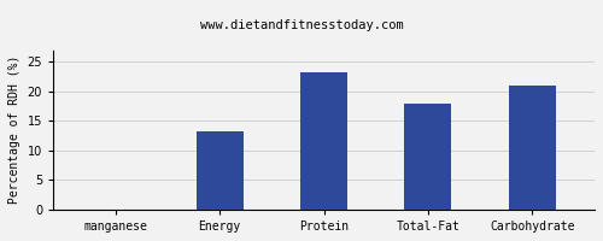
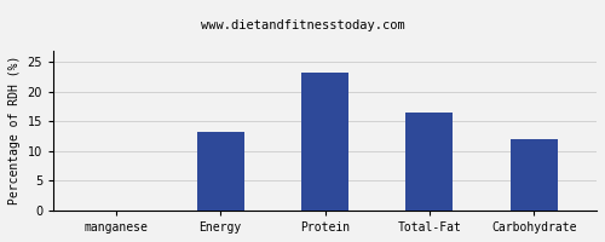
Total-Fat: 18.0 -> 16.5
Carbohydrate: 21.0 -> 12.0
